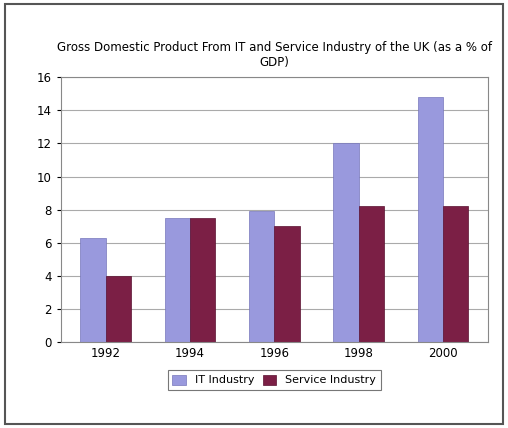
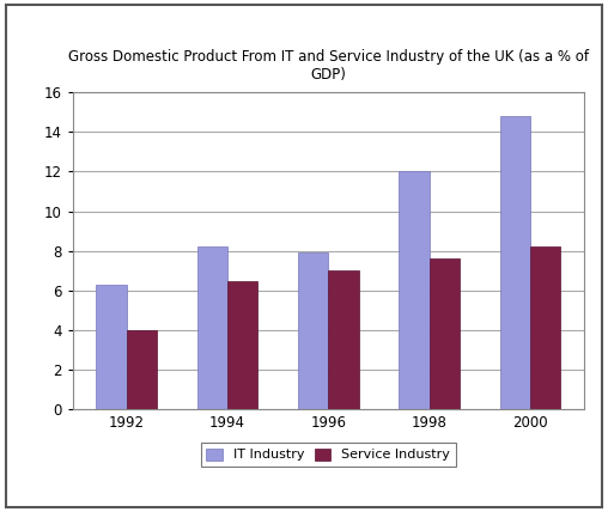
IT Industry/1994: 7.5 -> 8.2
Service Industry/1994: 7.5 -> 6.5
Service Industry/1998: 8.2 -> 7.6
